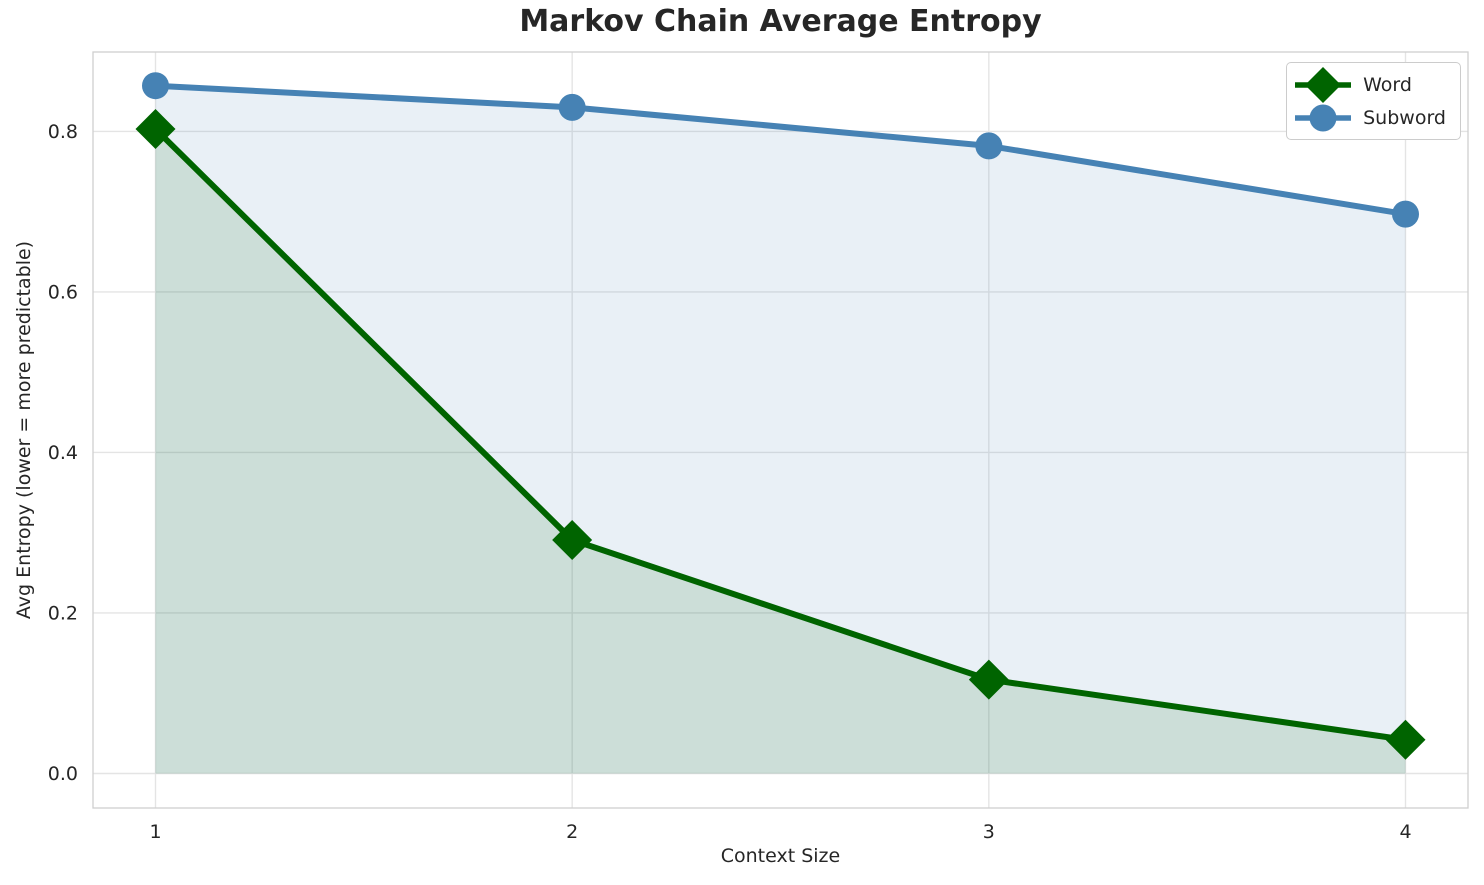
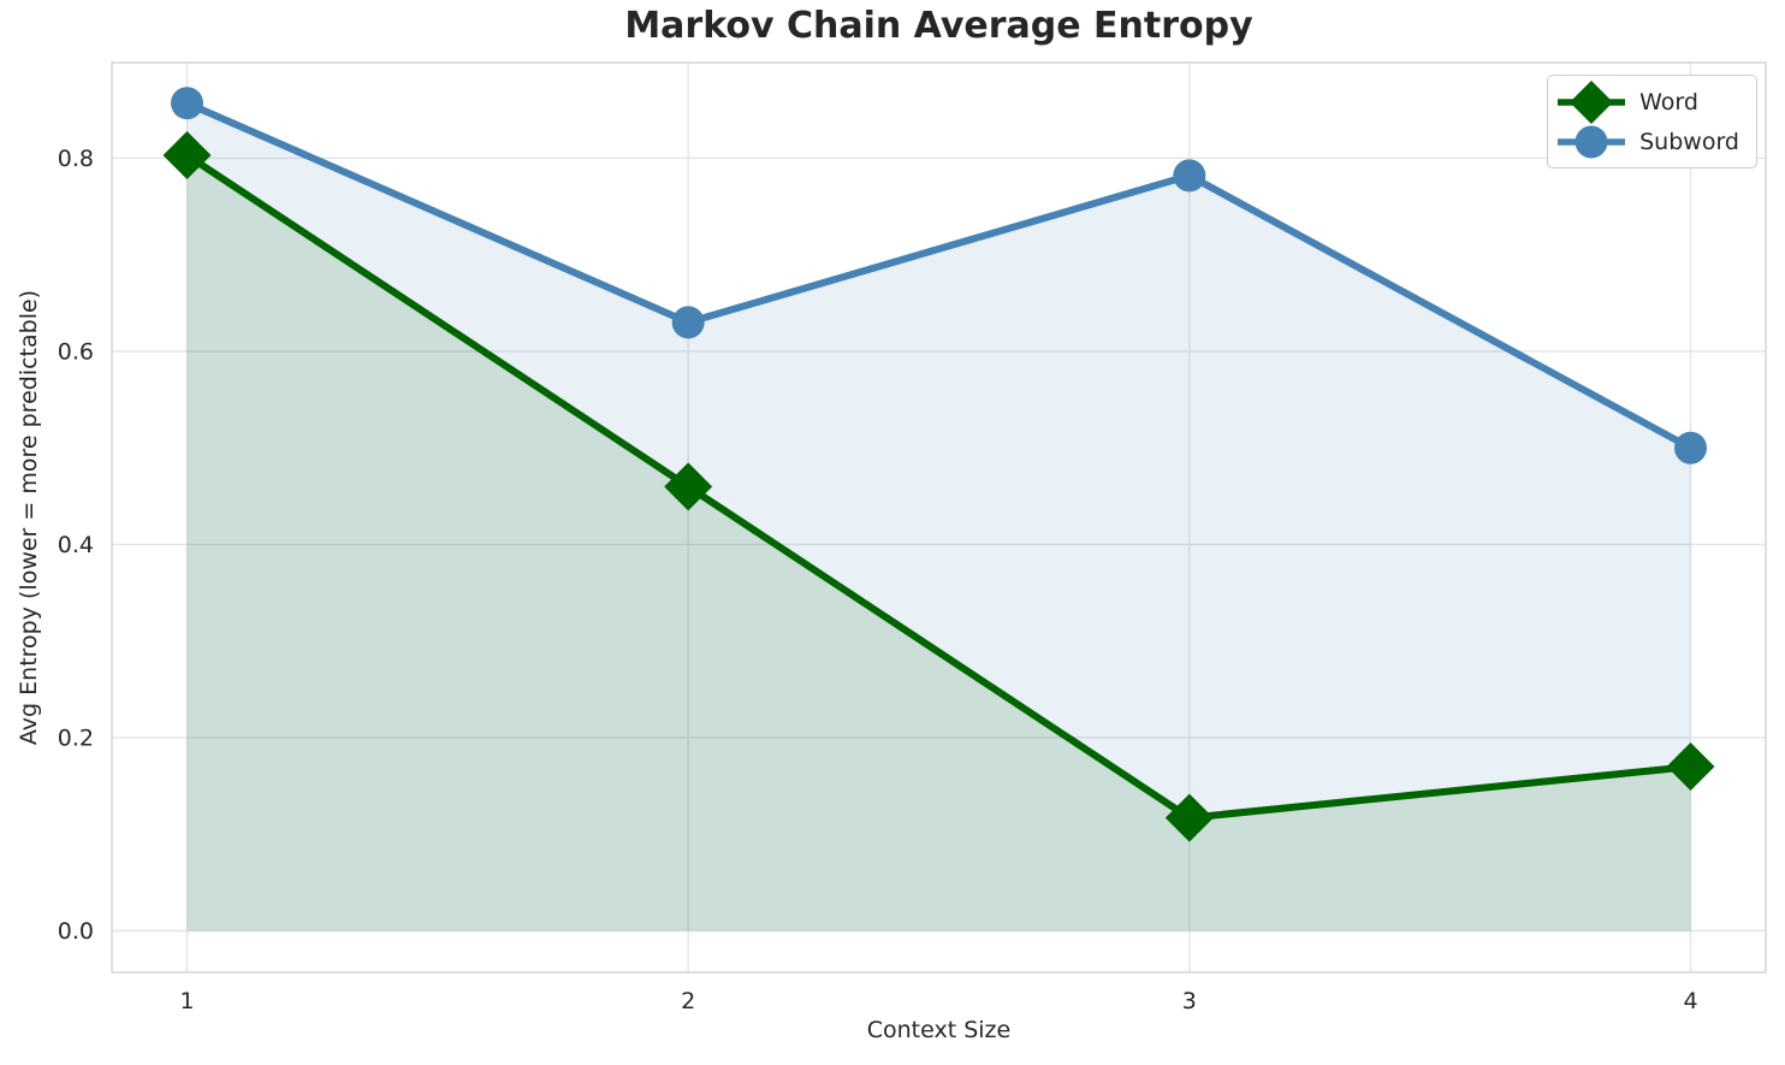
Word/2: 0.29 -> 0.46
Subword/2: 0.83 -> 0.63
Word/4: 0.04 -> 0.17
Subword/4: 0.70 -> 0.50
